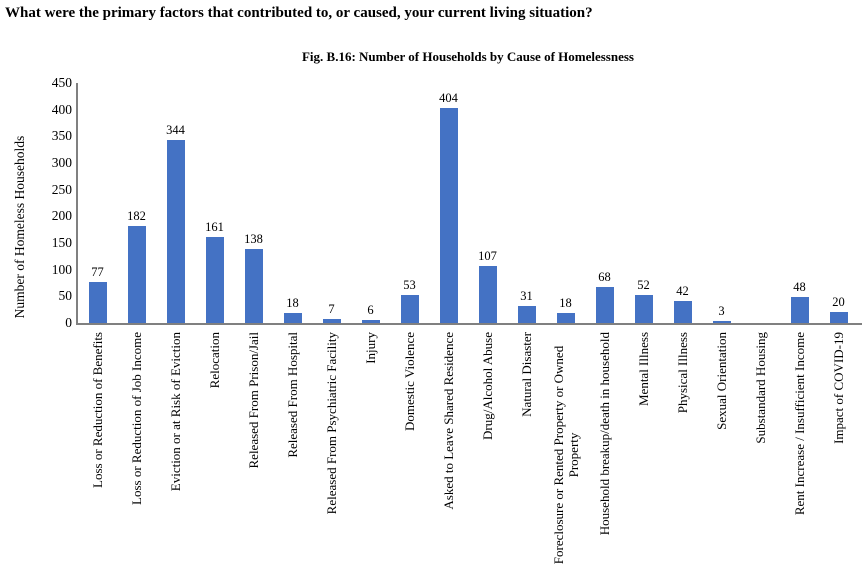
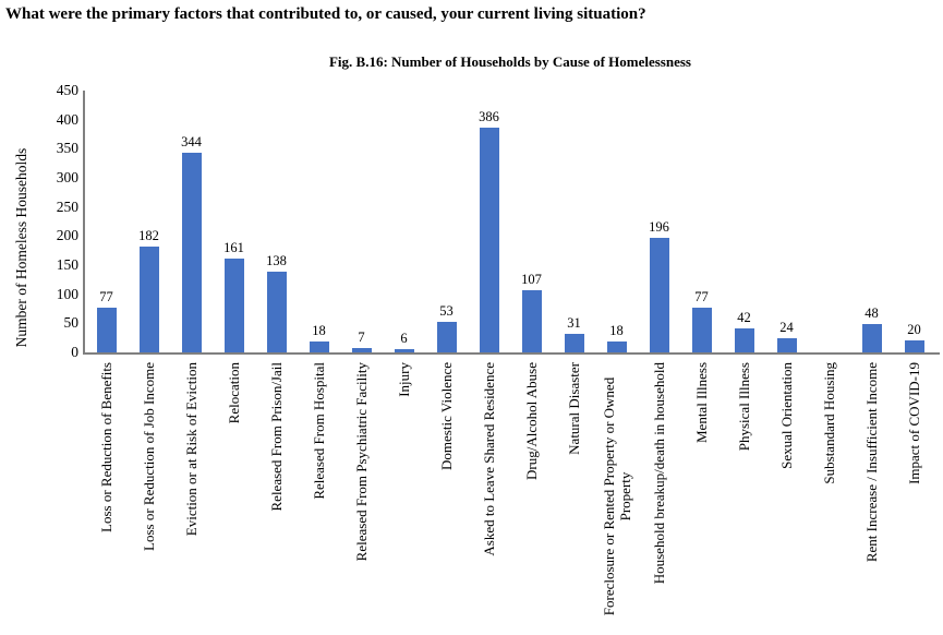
Asked to Leave Shared Residence: 404 -> 386
Household breakup/death in household: 68 -> 196
Mental Illness: 52 -> 77
Sexual Orientation: 3 -> 24
